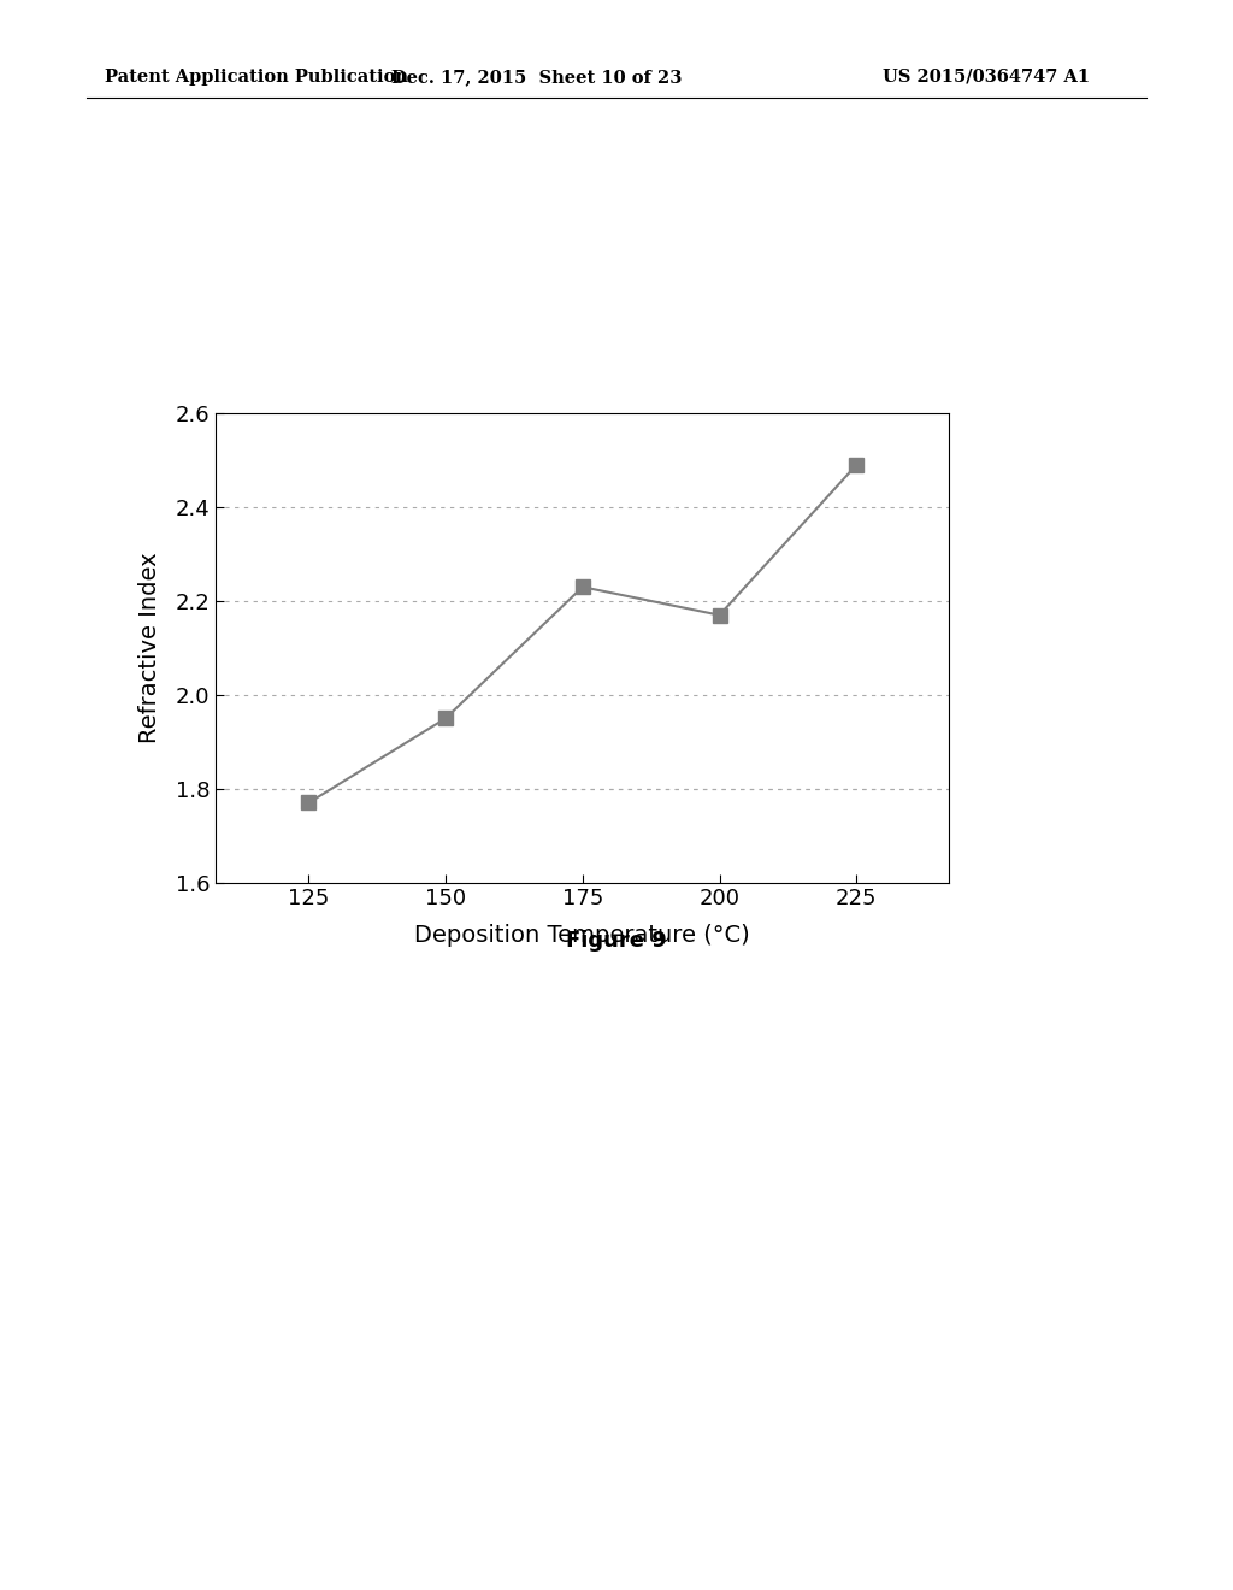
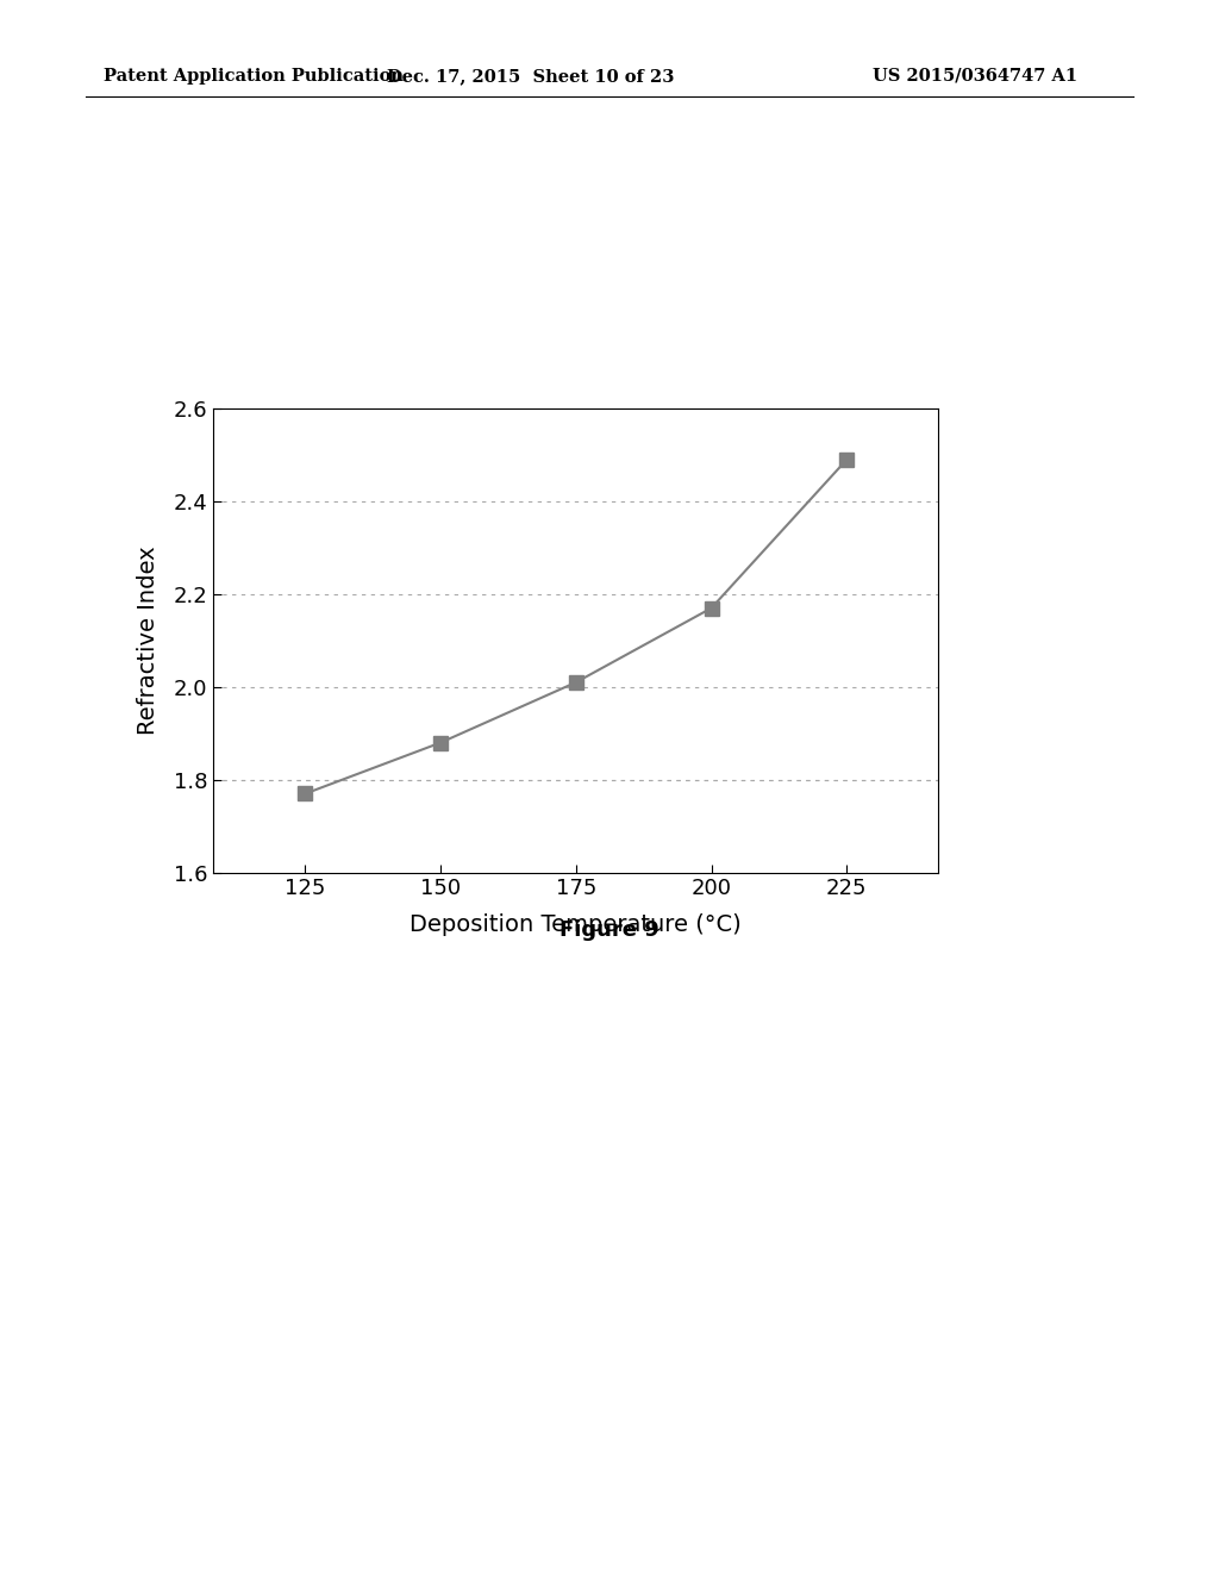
150: 1.95 -> 1.88
175: 2.23 -> 2.01
